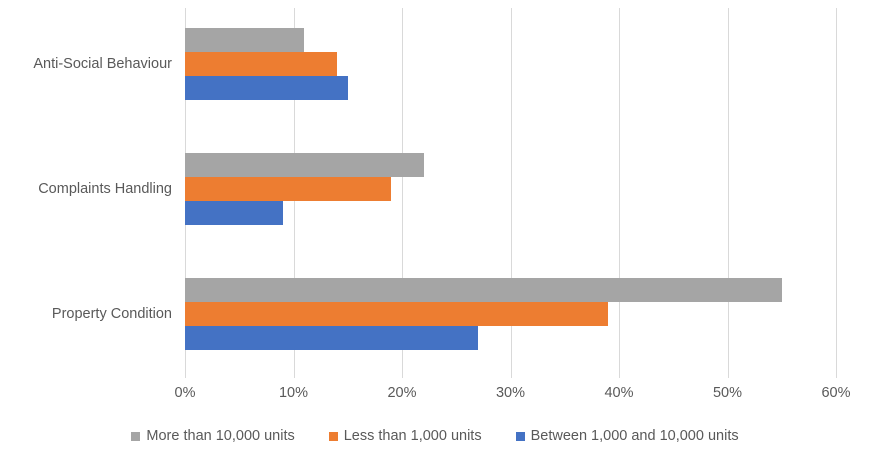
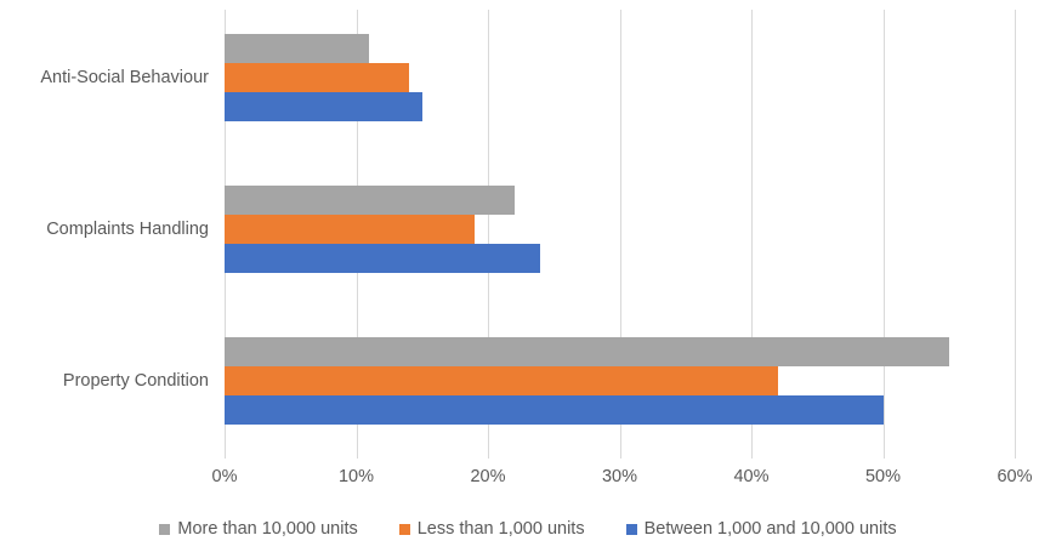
Between 1,000 and 10,000 units/Complaints Handling: 9% -> 24%
Less than 1,000 units/Property Condition: 39% -> 42%
Between 1,000 and 10,000 units/Property Condition: 27% -> 50%
